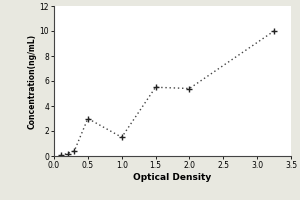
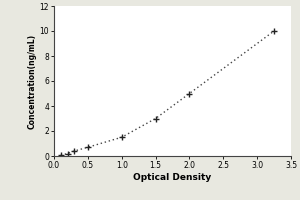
0.5: 3.0 -> 0.7
1.5: 5.5 -> 3.0
2.0: 5.4 -> 5.0
